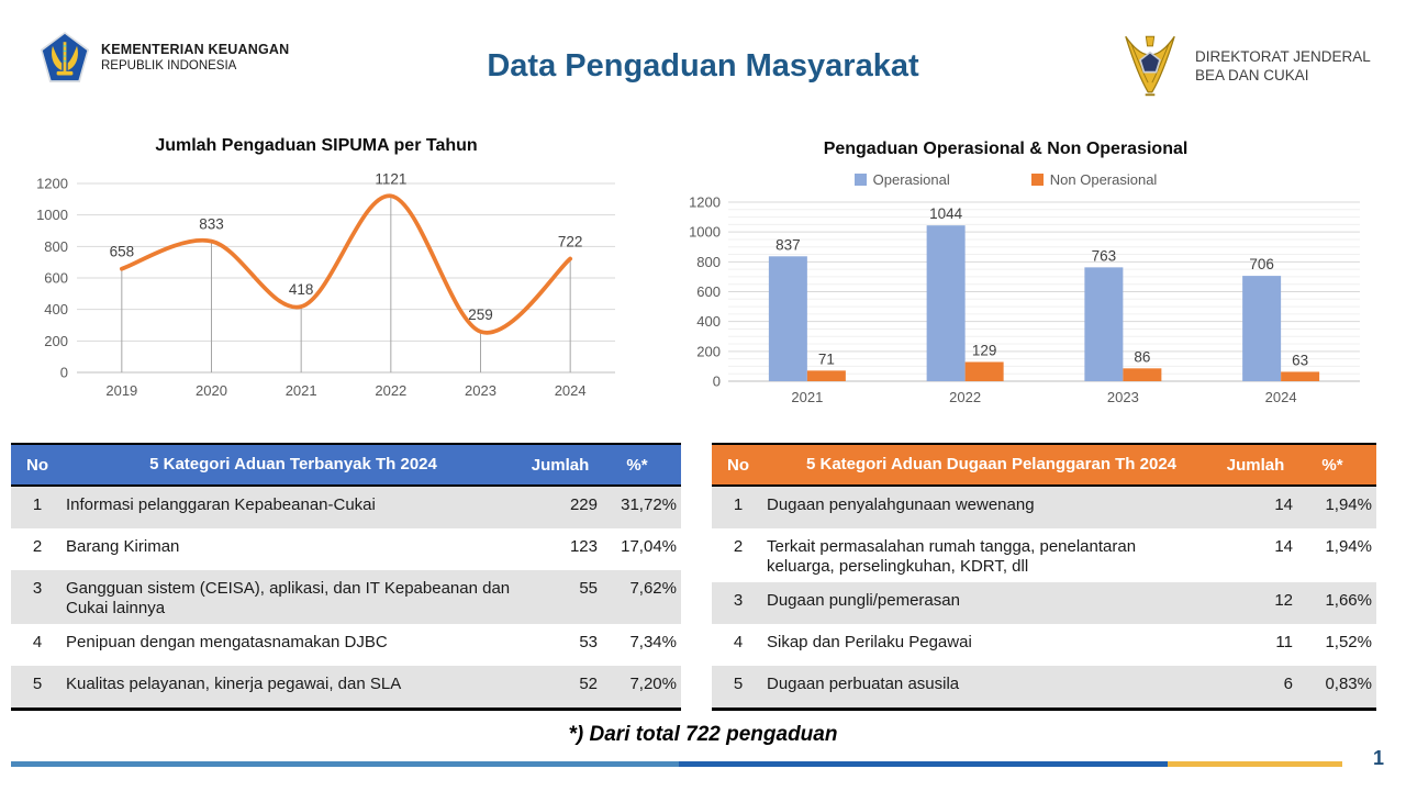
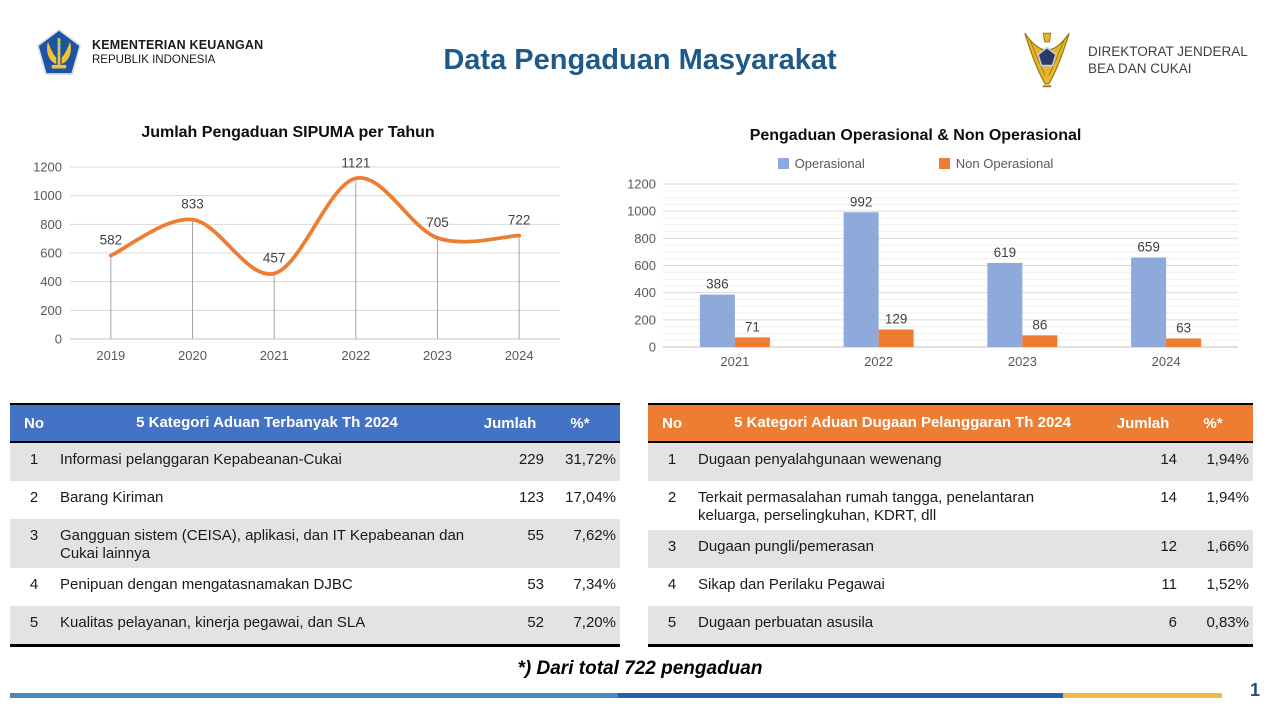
Jumlah Pengaduan SIPUMA per Tahun/2019: 658 -> 582
Jumlah Pengaduan SIPUMA per Tahun/2021: 418 -> 457
Jumlah Pengaduan SIPUMA per Tahun/2023: 259 -> 705
Pengaduan Operasional & Non Operasional/Operasional/2021: 837 -> 386
Pengaduan Operasional & Non Operasional/Operasional/2022: 1044 -> 992
Pengaduan Operasional & Non Operasional/Operasional/2023: 763 -> 619
Pengaduan Operasional & Non Operasional/Operasional/2024: 706 -> 659
